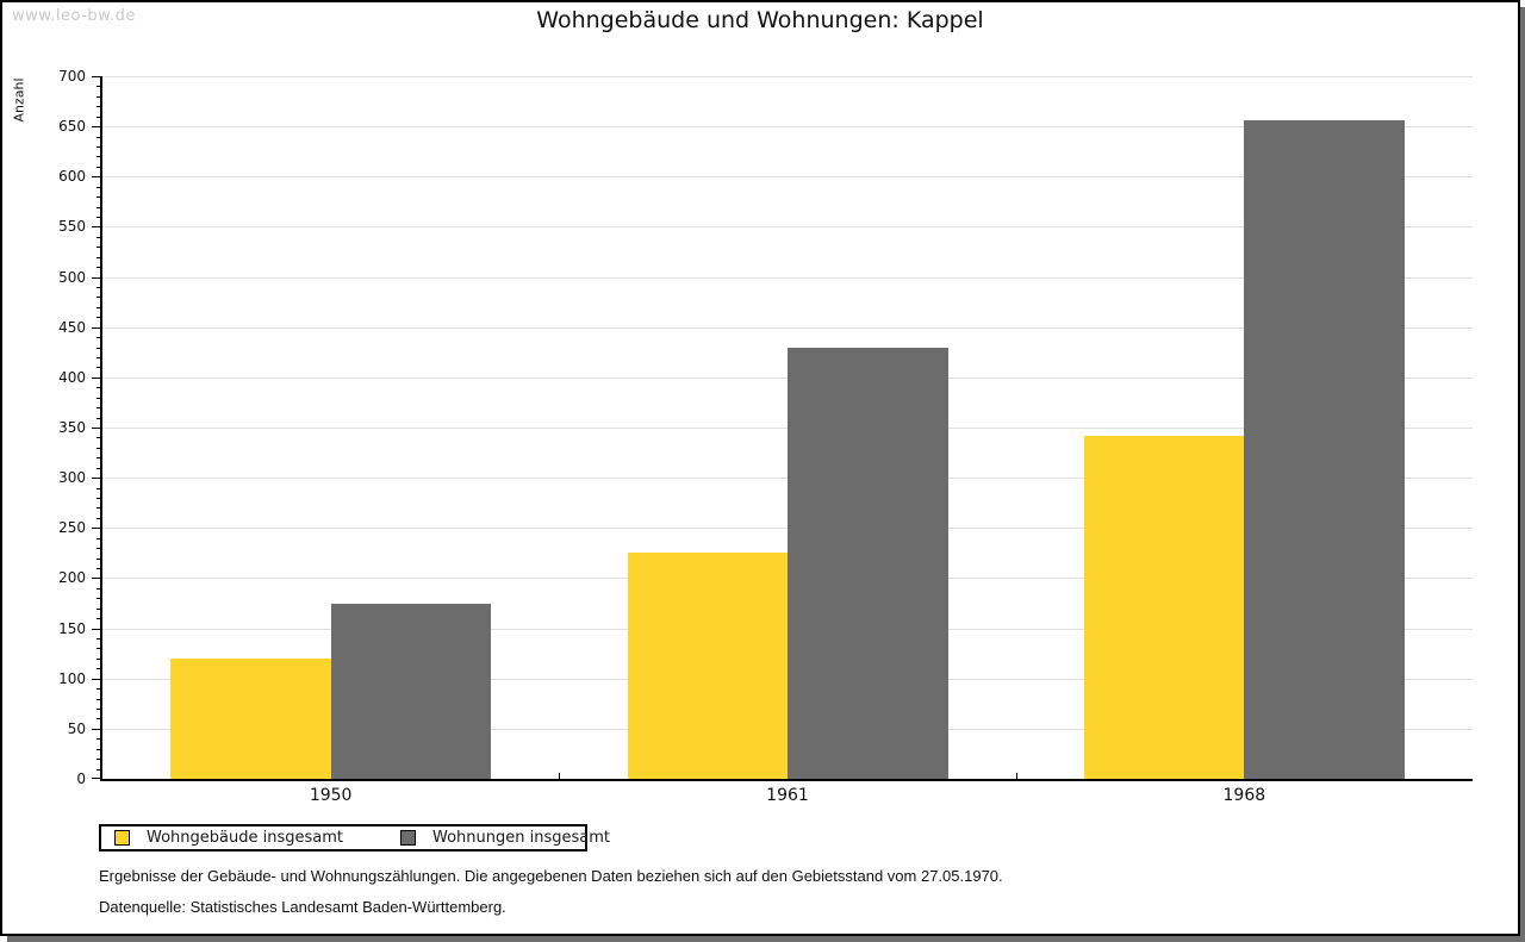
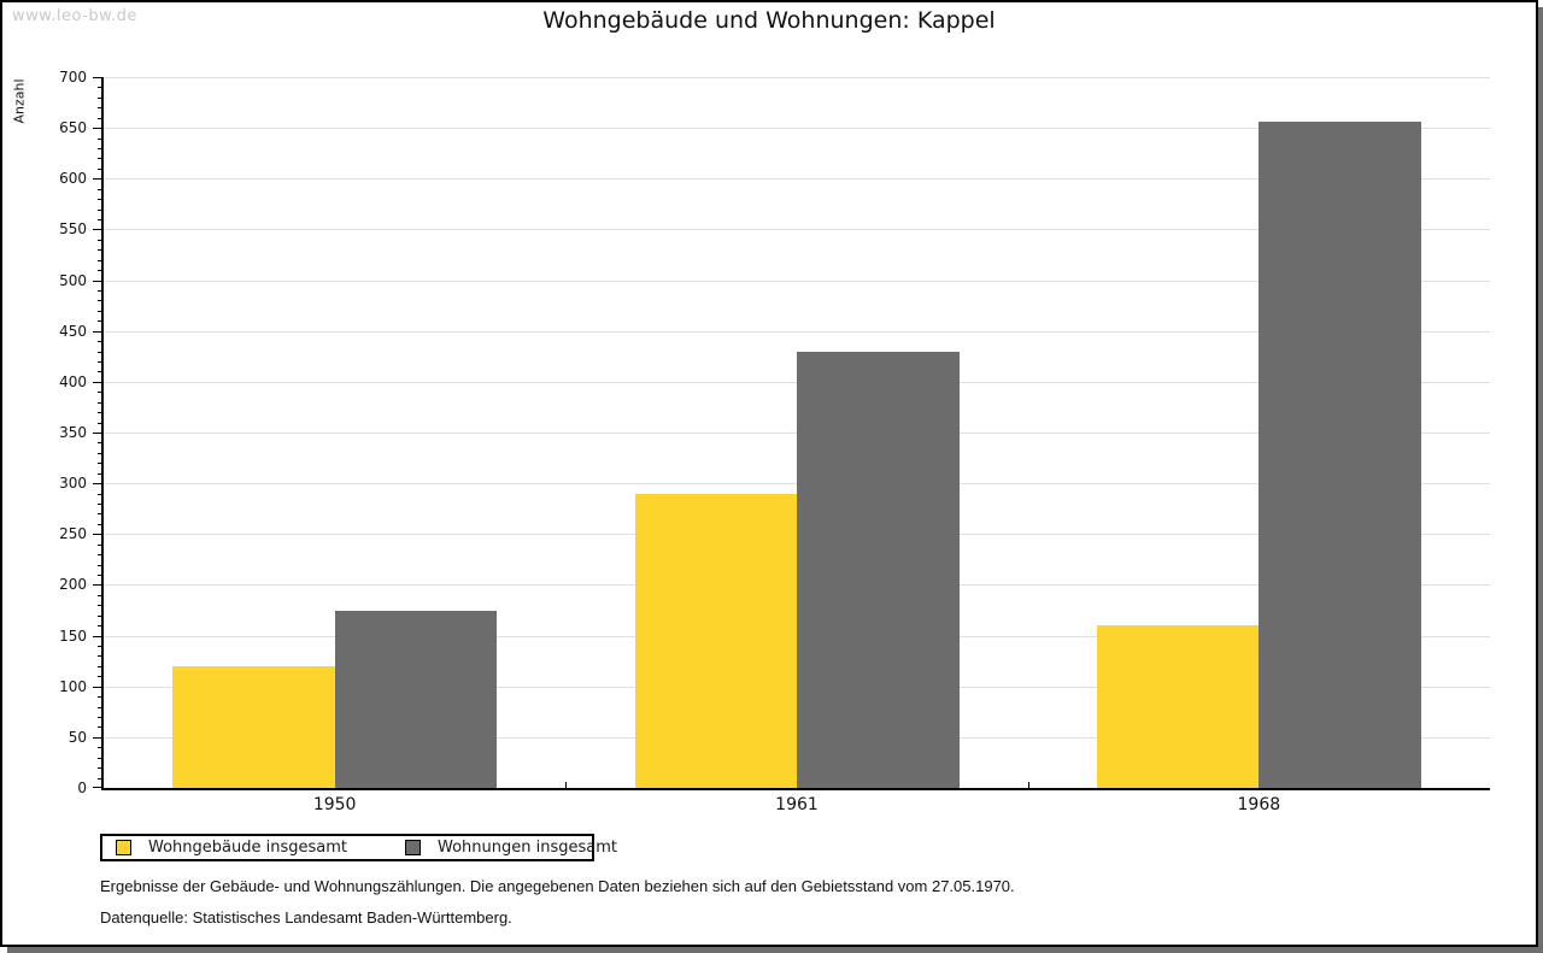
Wohngebäude insgesamt/1961: 220 -> 290
Wohngebäude insgesamt/1968: 340 -> 160
